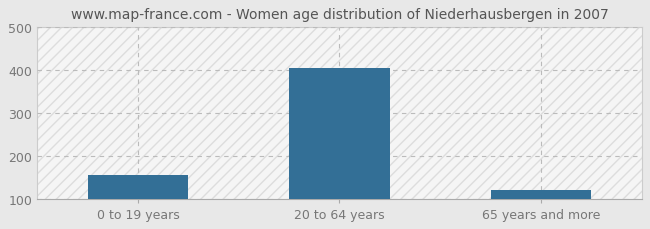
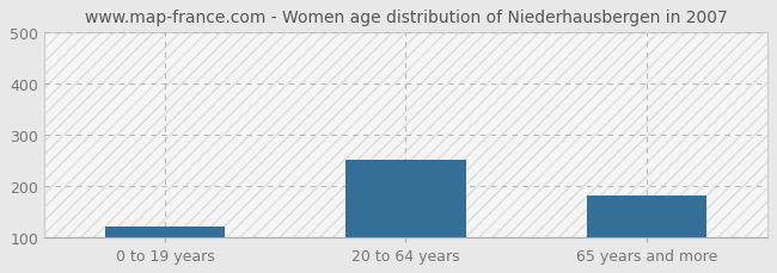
0 to 19 years: 155 -> 120
20 to 64 years: 405 -> 250
65 years and more: 120 -> 180
